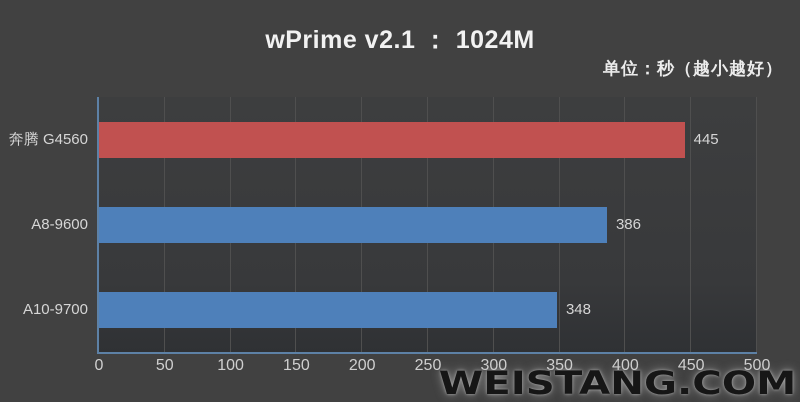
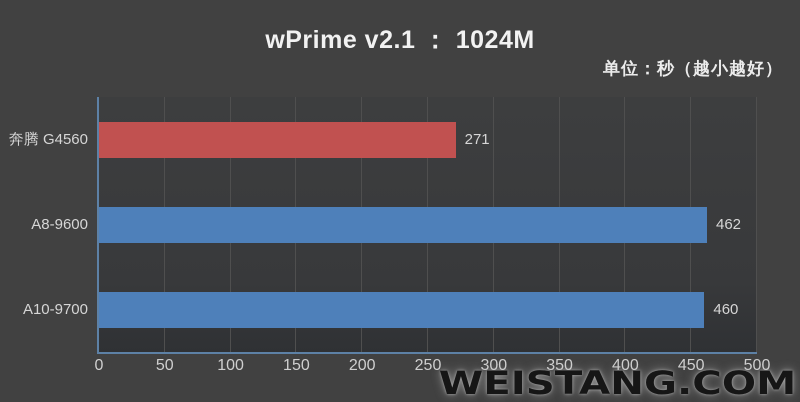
奔腾 G4560: 445 -> 271
A8-9600: 386 -> 462
A10-9700: 348 -> 460
